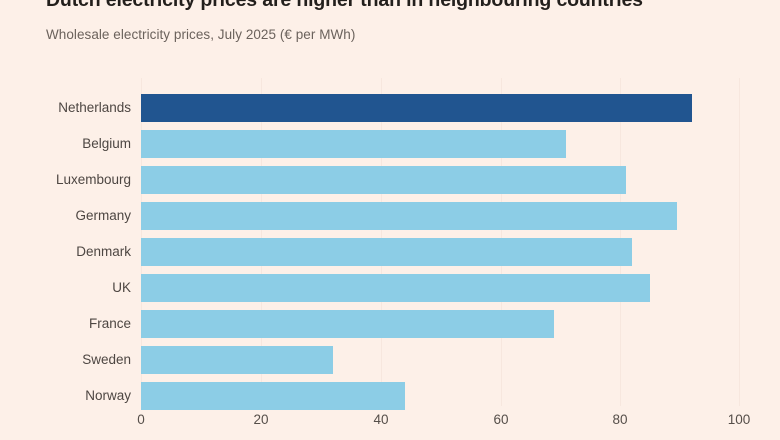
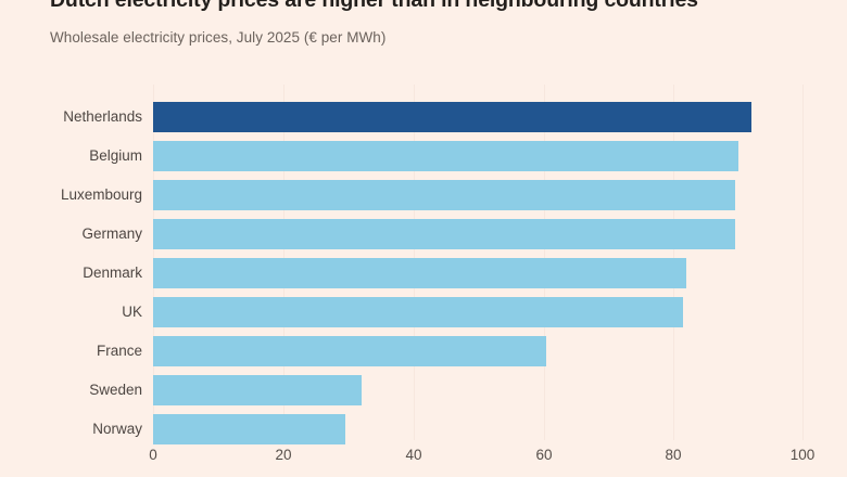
Belgium: 71 -> 90
Luxembourg: 81 -> 90
UK: 85 -> 82
France: 69 -> 60
Norway: 44 -> 30
